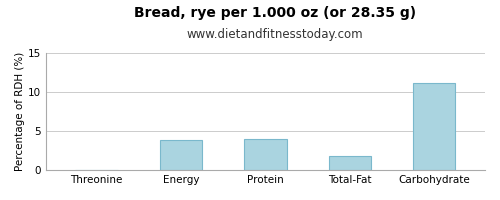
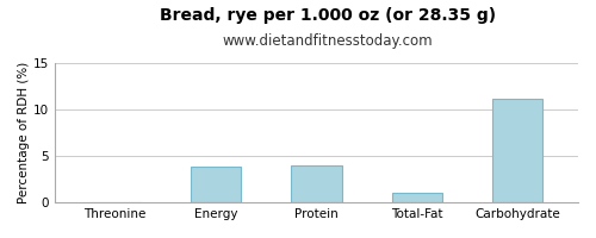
Total-Fat: 1.8 -> 1.1
